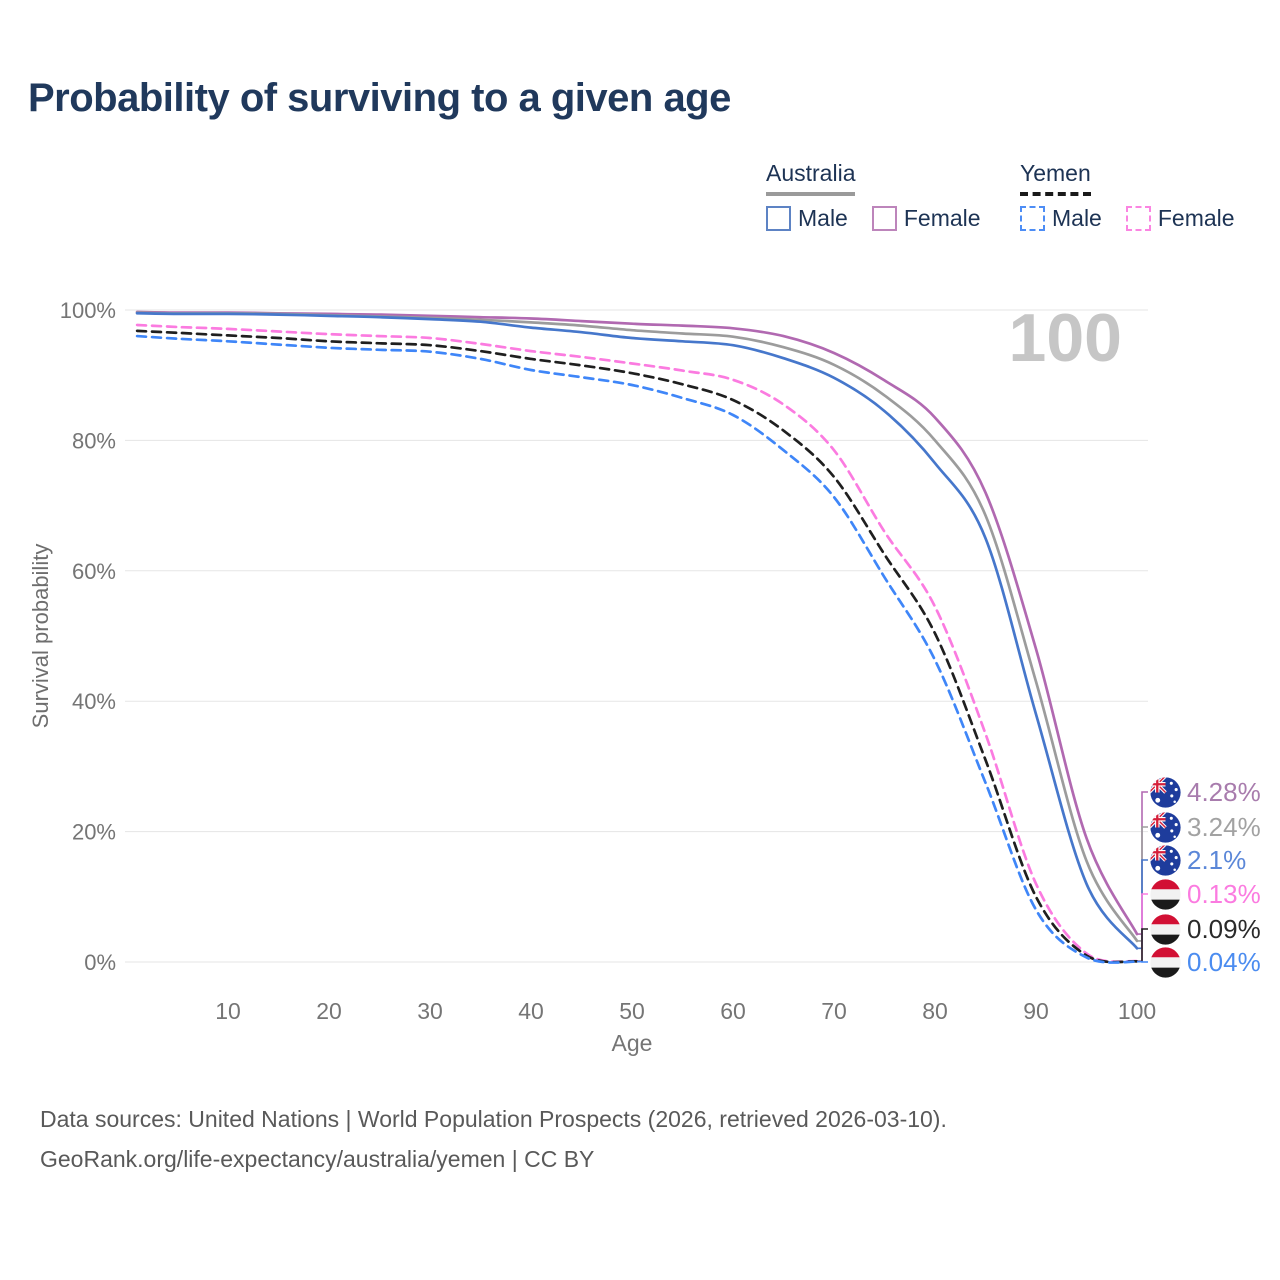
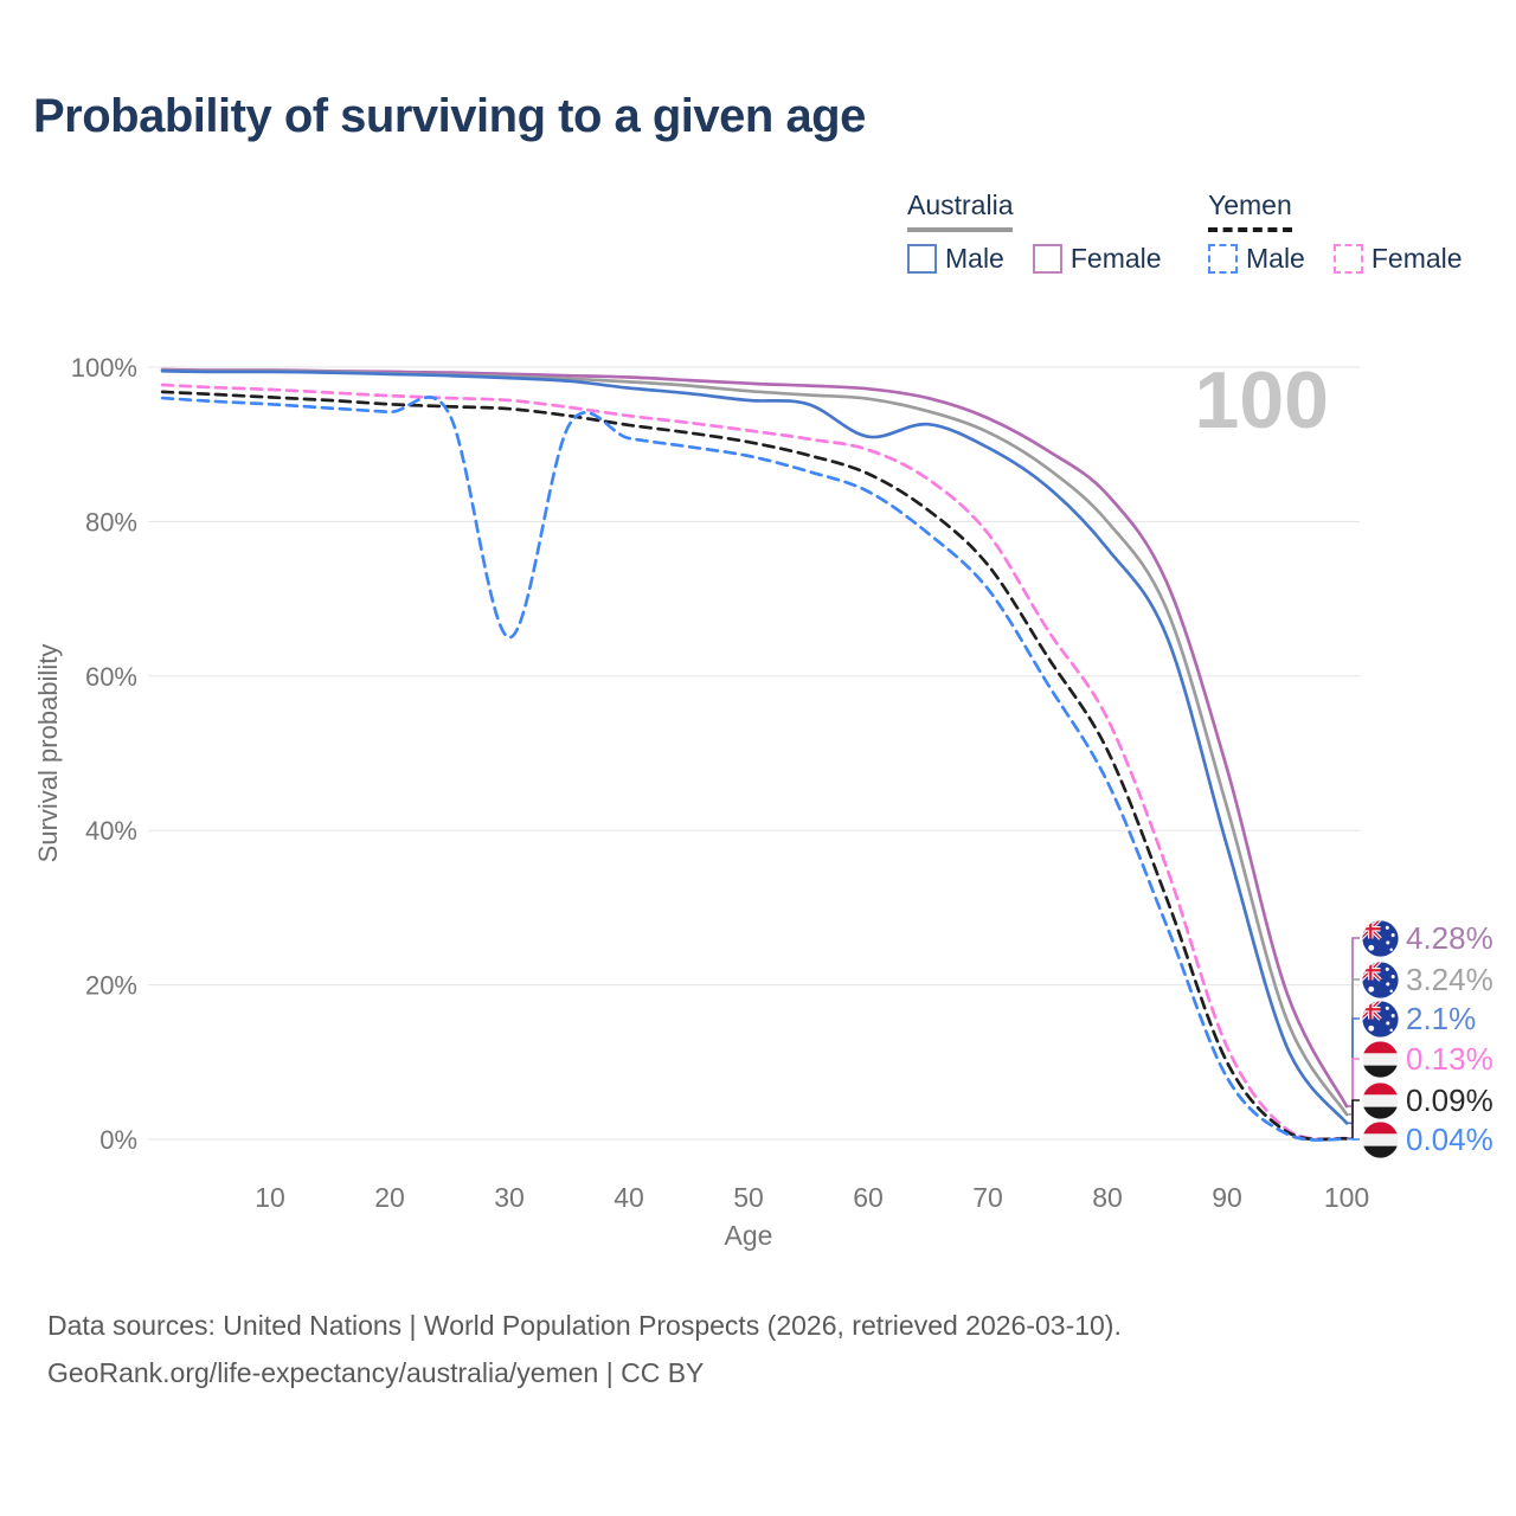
Yemen Male/30: 94% -> 65%
Australia Male/60: 95% -> 91%
